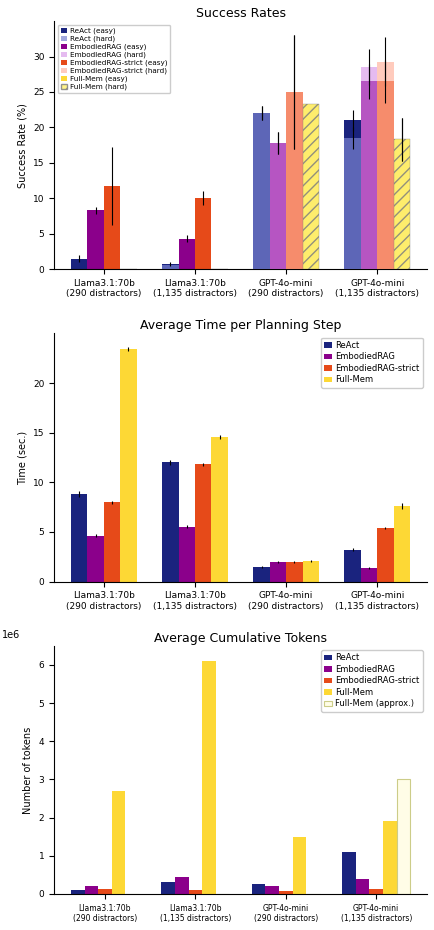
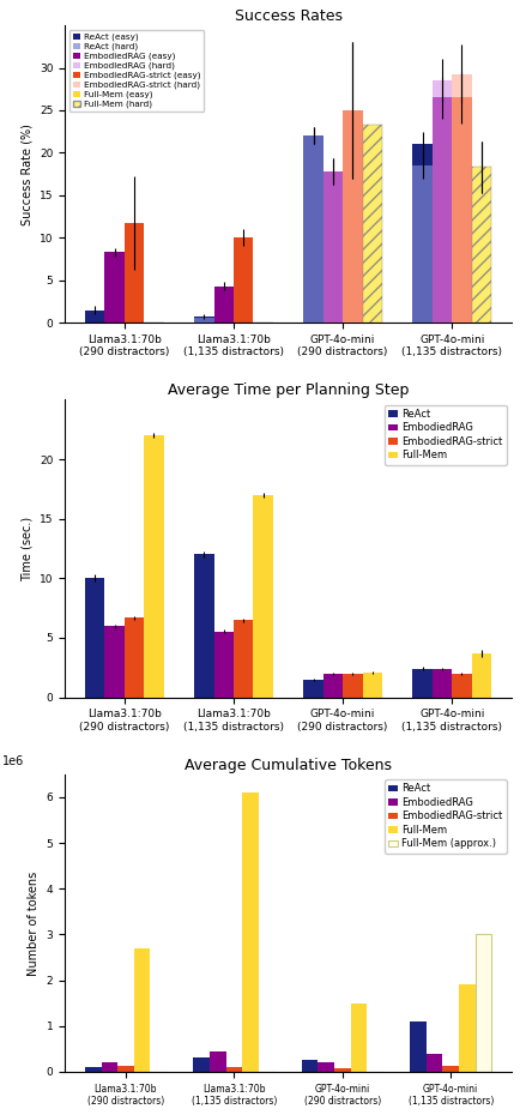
Average Time per Planning Step/ReAct/Llama3.1:70b (290 distractors): 8.8 -> 10.0
Average Time per Planning Step/EmbodiedRAG/Llama3.1:70b (290 distractors): 4.6 -> 6.0
Average Time per Planning Step/EmbodiedRAG-strict/Llama3.1:70b (290 distractors): 8.0 -> 6.7
Average Time per Planning Step/Full-Mem/Llama3.1:70b (290 distractors): 23.4 -> 22.0
Average Time per Planning Step/EmbodiedRAG-strict/Llama3.1:70b (1,135 distractors): 11.8 -> 6.5
Average Time per Planning Step/Full-Mem/Llama3.1:70b (1,135 distractors): 14.6 -> 17.0
Average Time per Planning Step/ReAct/GPT-4o-mini (1,135 distractors): 3.2 -> 2.4
Average Time per Planning Step/EmbodiedRAG/GPT-4o-mini (1,135 distractors): 1.4 -> 2.4
Average Time per Planning Step/EmbodiedRAG-strict/GPT-4o-mini (1,135 distractors): 5.4 -> 2.0
Average Time per Planning Step/Full-Mem/GPT-4o-mini (1,135 distractors): 7.6 -> 3.7
